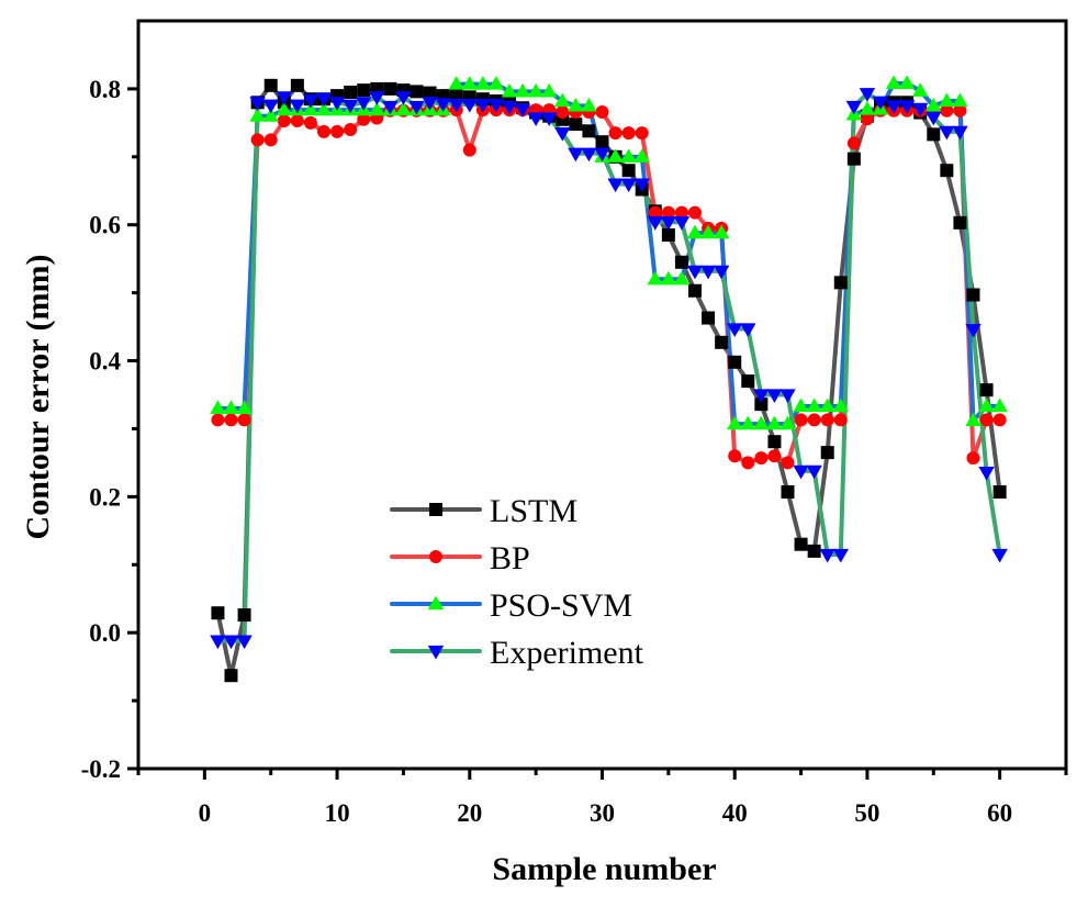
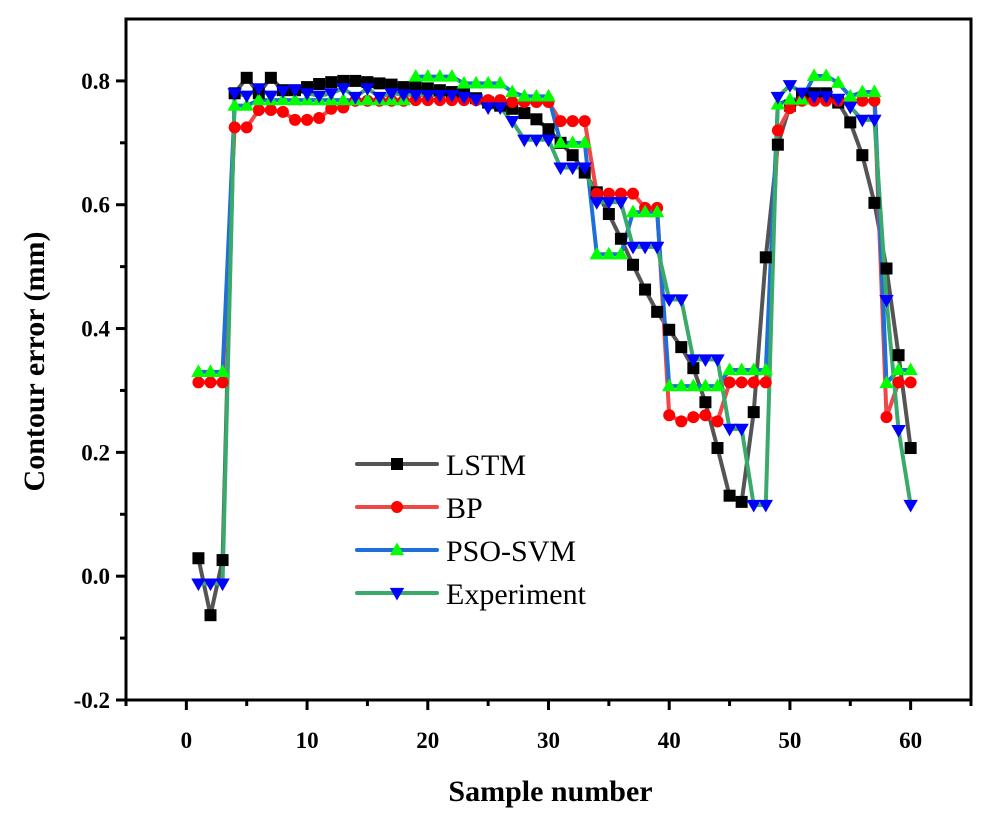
BP/20: 0.71 -> 0.77
PSO-SVM/30: 0.70 -> 0.78
